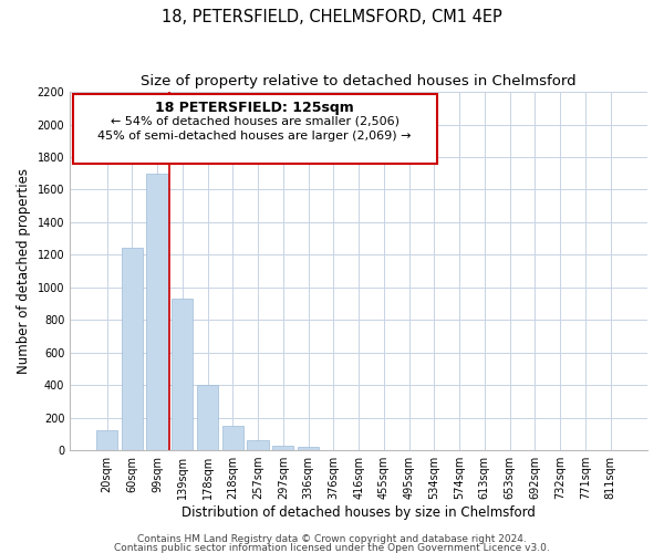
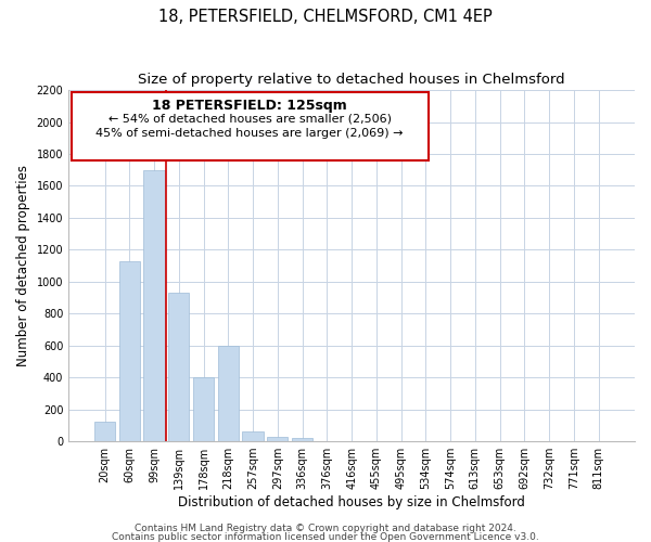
60sqm: 1240 -> 1130
218sqm: 150 -> 600
